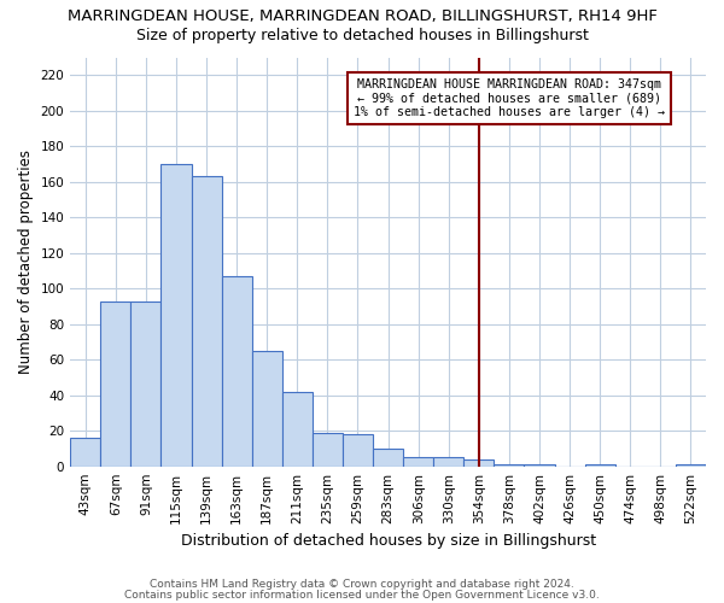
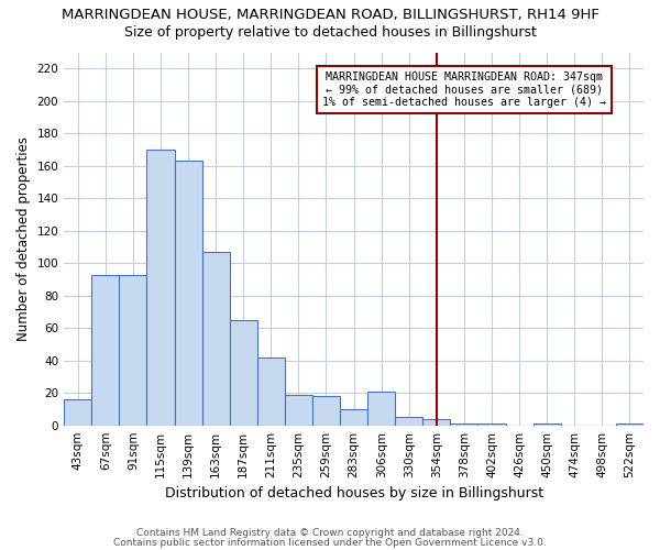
306sqm: 5 -> 21
